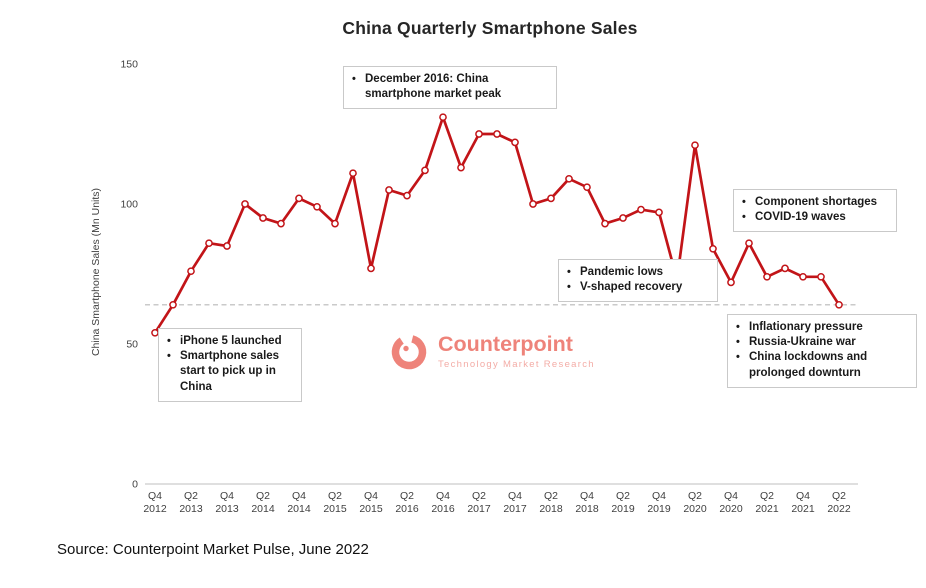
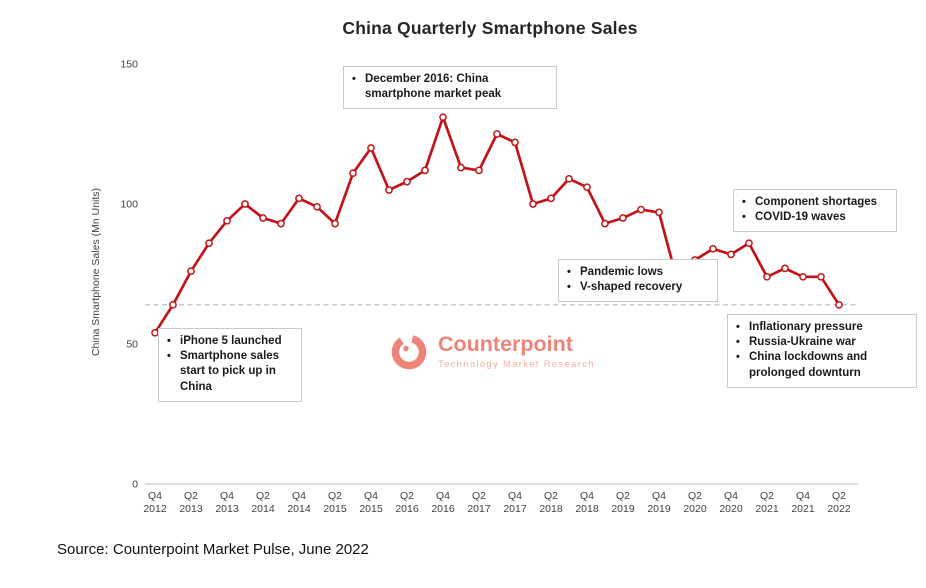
Q4 2013: 85 -> 94
Q4 2015: 77 -> 120
Q2 2016: 103 -> 108
Q2 2017: 125 -> 112
Q2 2020: 121 -> 80
Q4 2020: 72 -> 82
